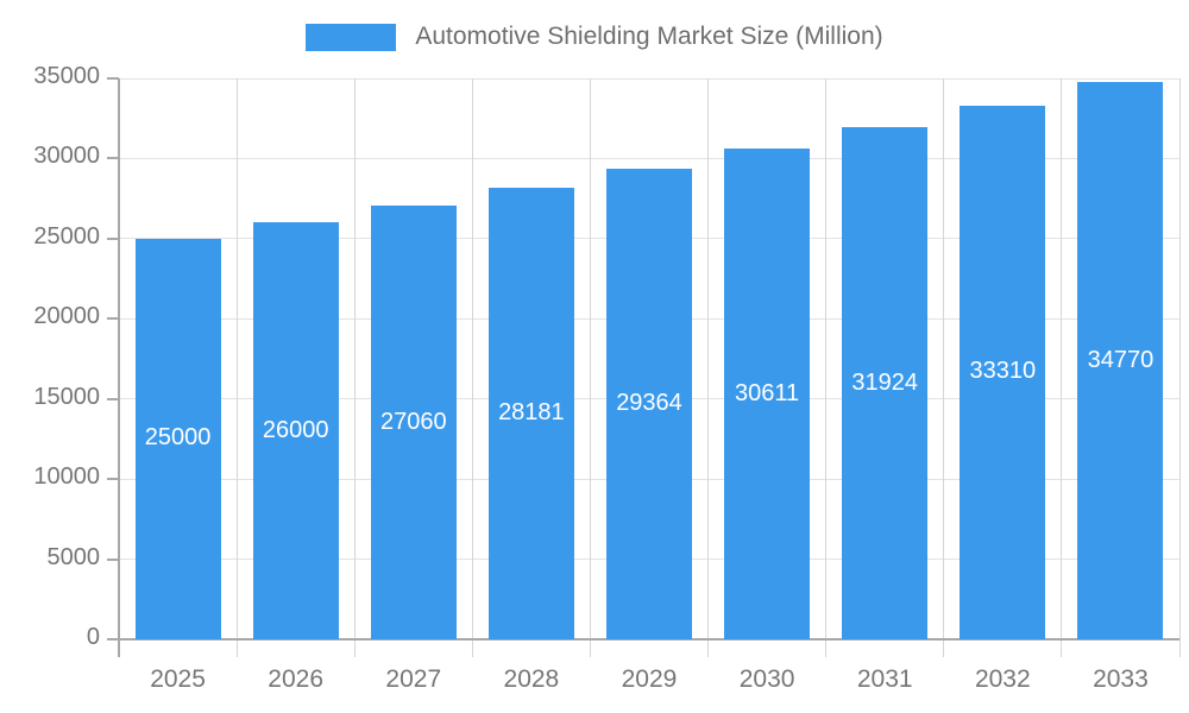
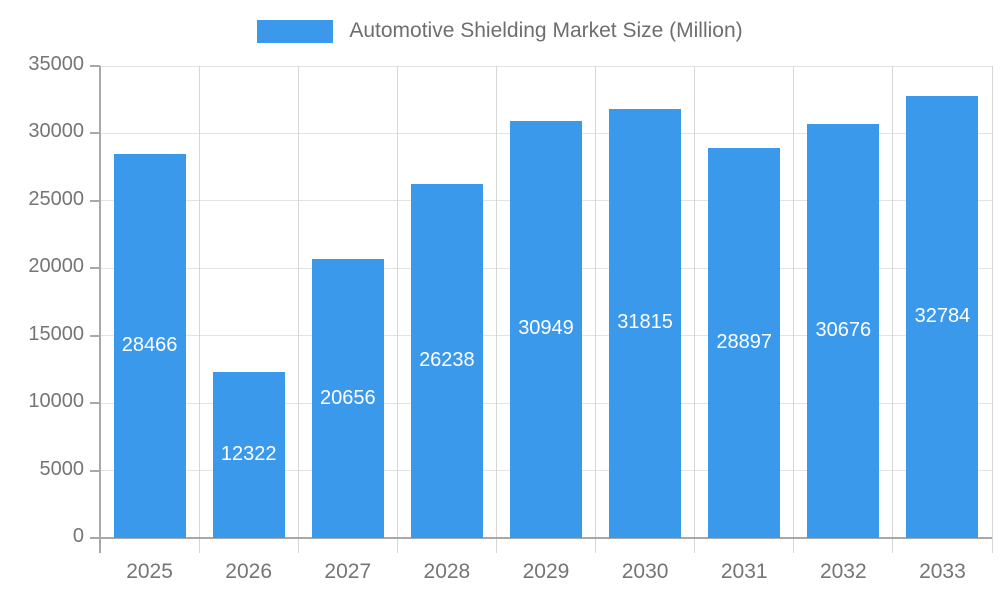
2025: 25000 -> 28466
2026: 26000 -> 12322
2027: 27060 -> 20656
2028: 28181 -> 26238
2029: 29364 -> 30949
2030: 30611 -> 31815
2031: 31924 -> 28897
2032: 33310 -> 30676
2033: 34770 -> 32784
